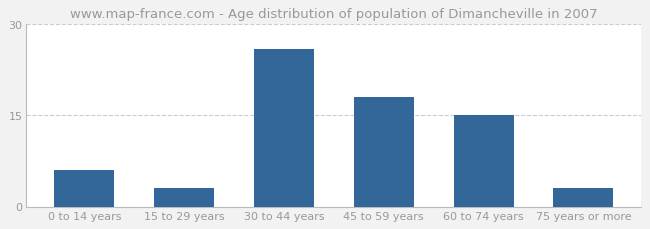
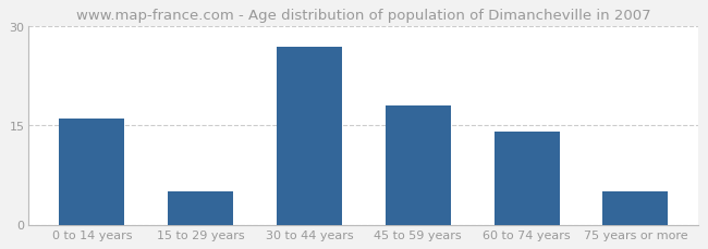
0 to 14 years: 6 -> 16
15 to 29 years: 3 -> 5
30 to 44 years: 26 -> 27
60 to 74 years: 15 -> 14
75 years or more: 3 -> 5
